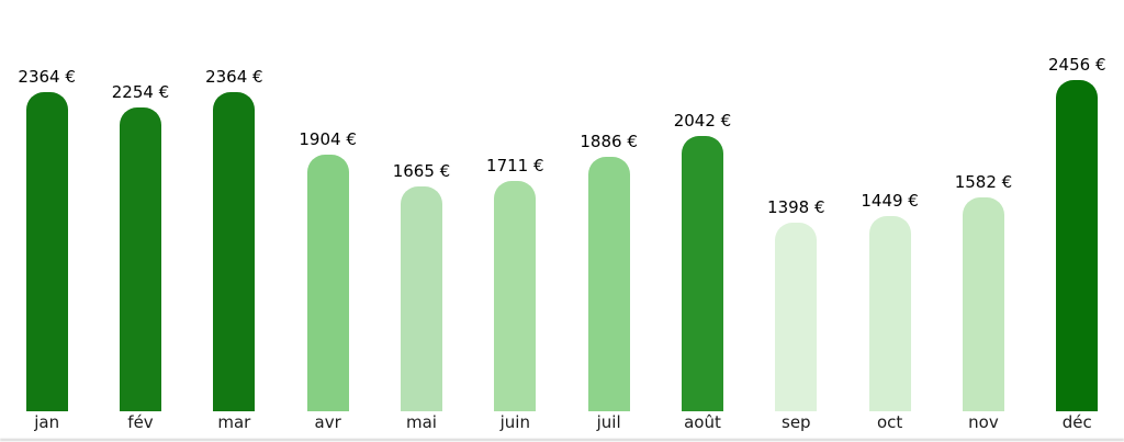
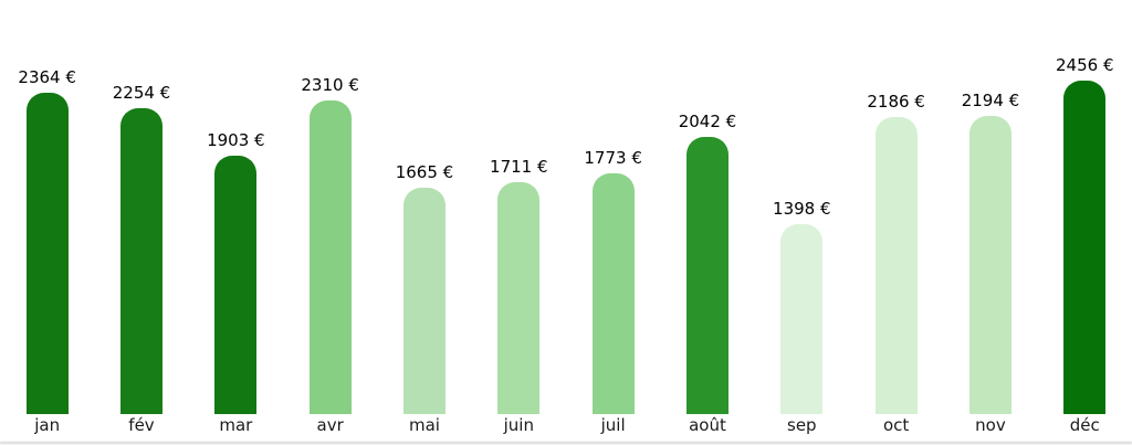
mar: 2364 -> 1903
avr: 1904 -> 2310
juil: 1886 -> 1773
oct: 1449 -> 2186
nov: 1582 -> 2194
